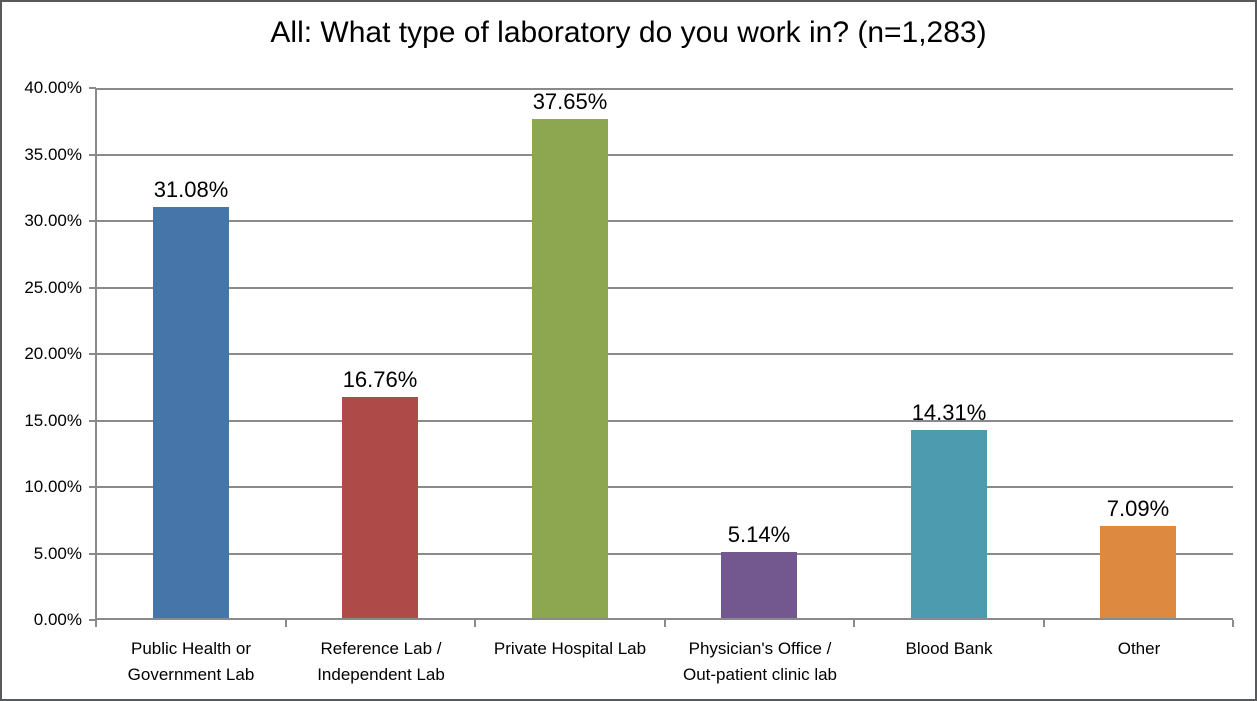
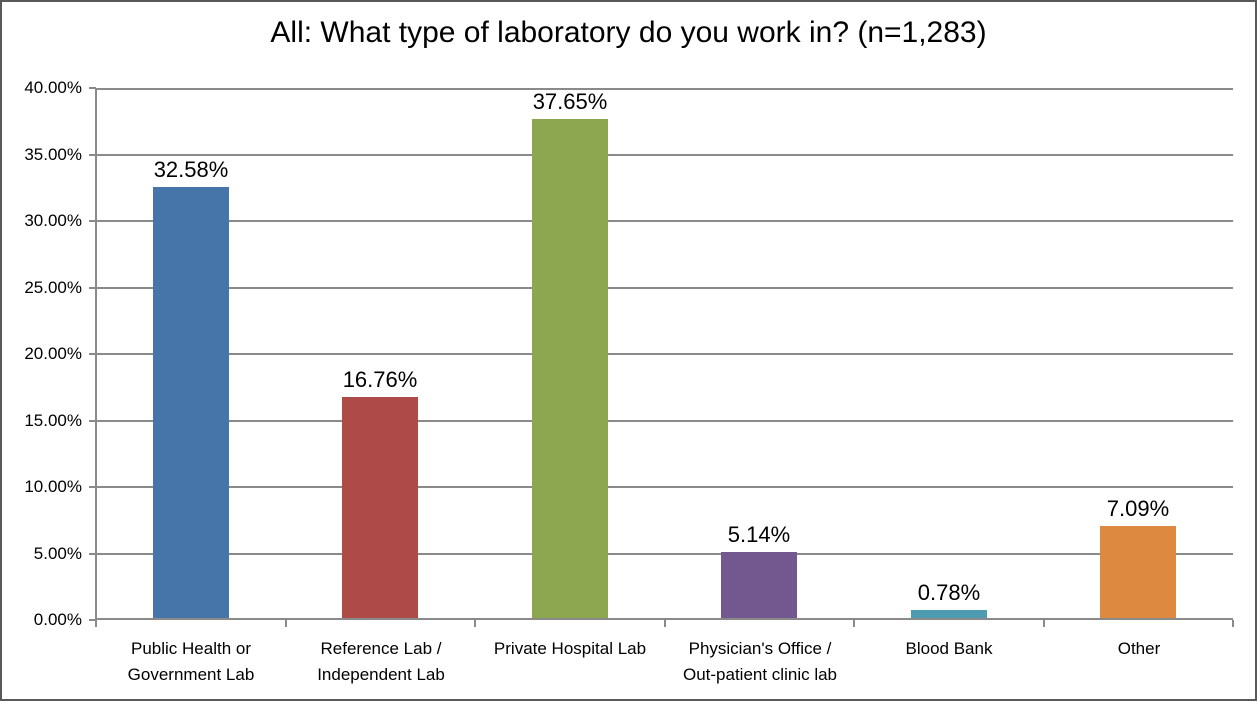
Public Health or Government Lab: 31.08% -> 32.58%
Blood Bank: 14.31% -> 0.78%
